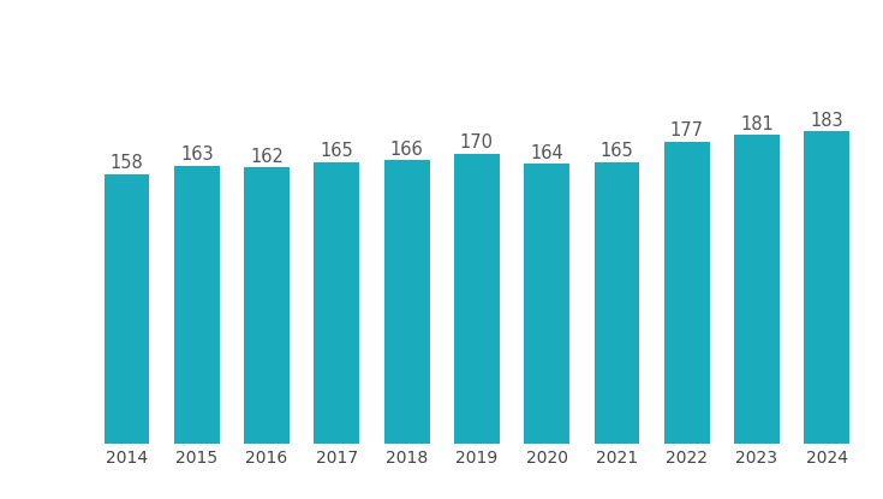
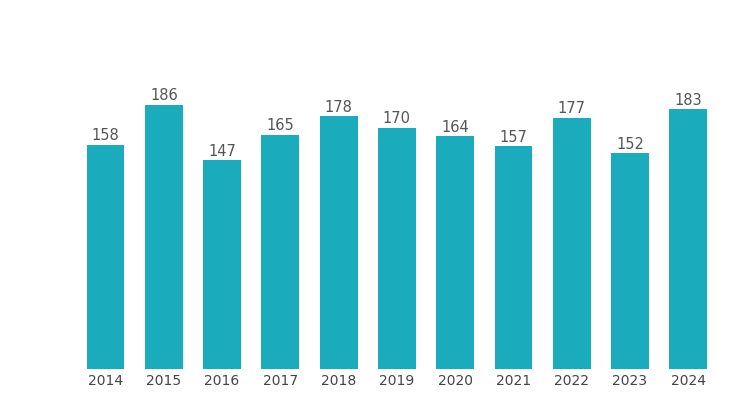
2015: 163 -> 186
2016: 162 -> 147
2018: 166 -> 178
2021: 165 -> 157
2023: 181 -> 152
